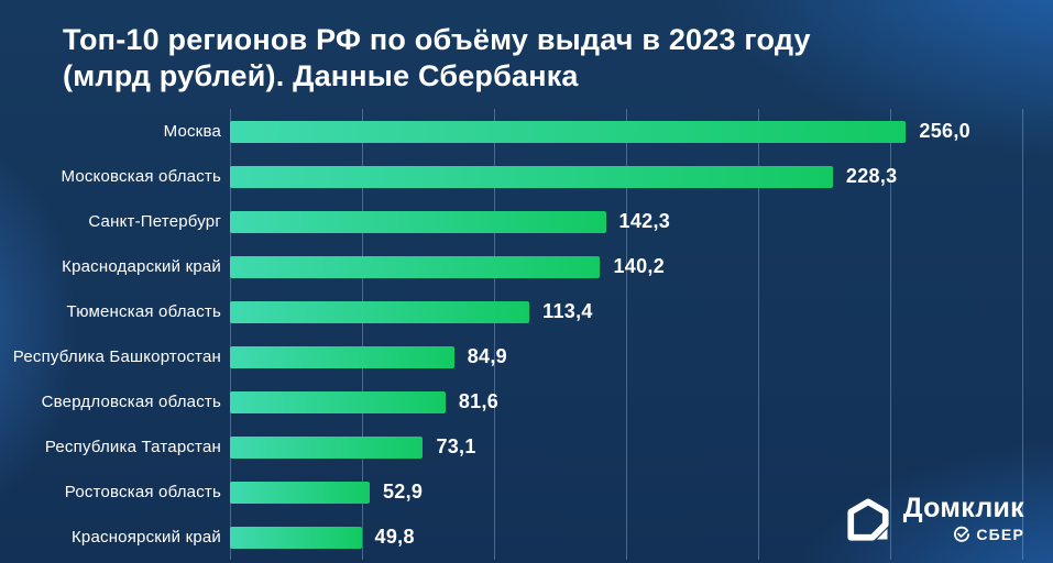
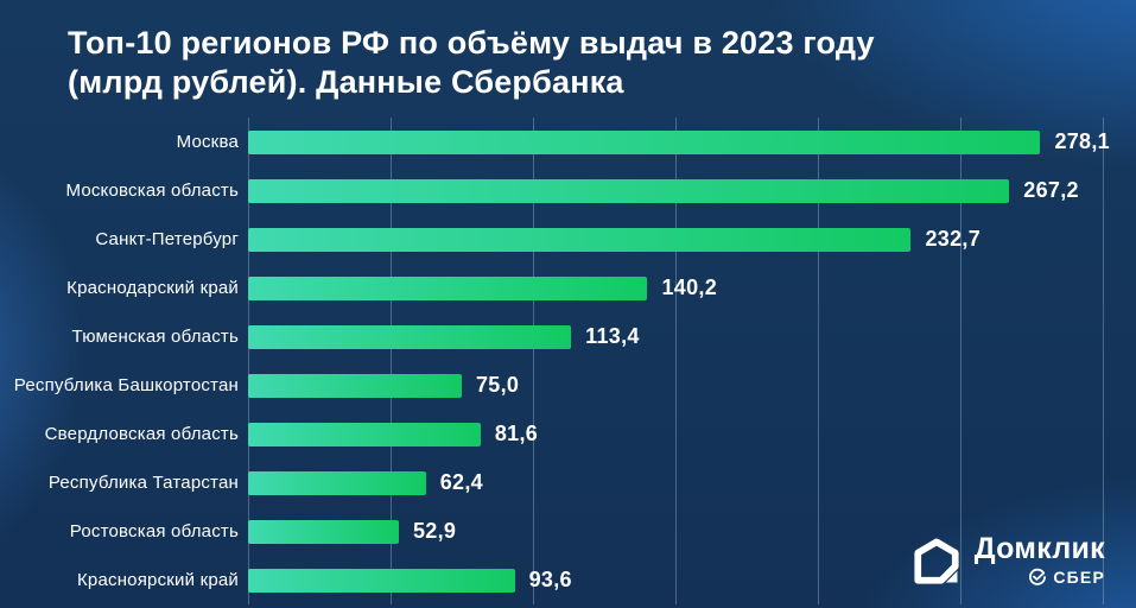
Москва: 256,0 -> 278,1
Московская область: 228,3 -> 267,2
Санкт-Петербург: 142,3 -> 232,7
Республика Башкортостан: 84,9 -> 75,0
Республика Татарстан: 73,1 -> 62,4
Красноярский край: 49,8 -> 93,6
